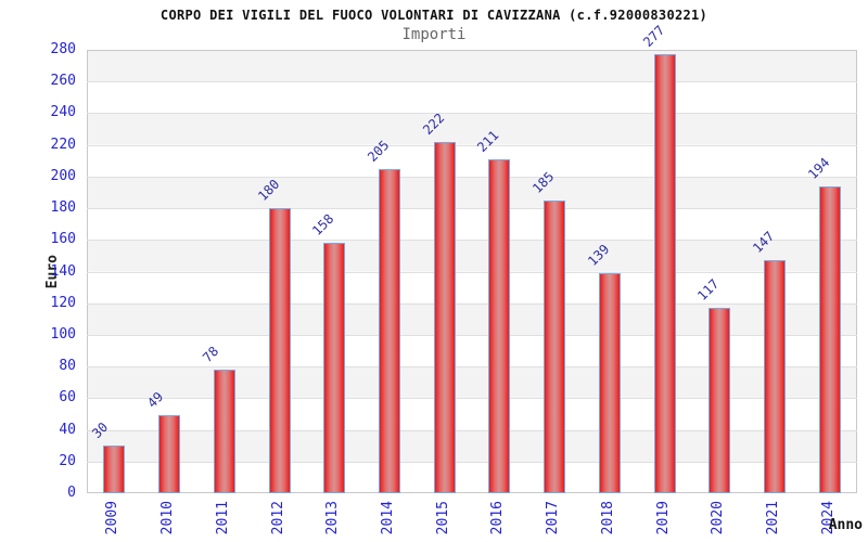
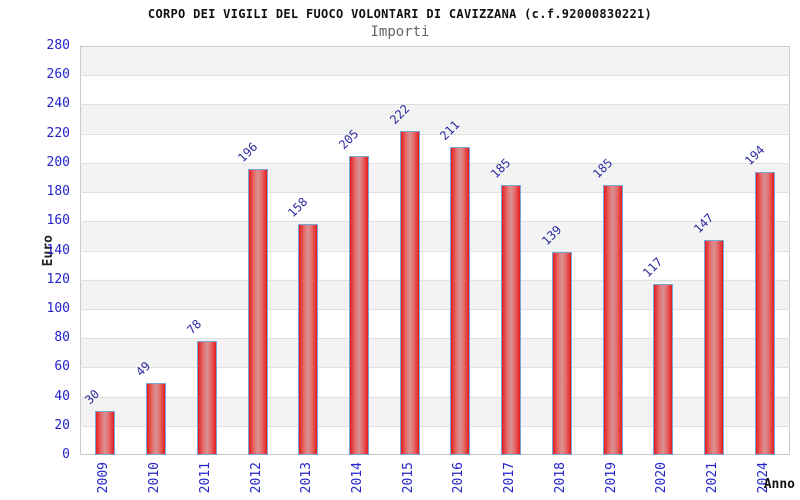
2012: 180 -> 196
2019: 277 -> 185
